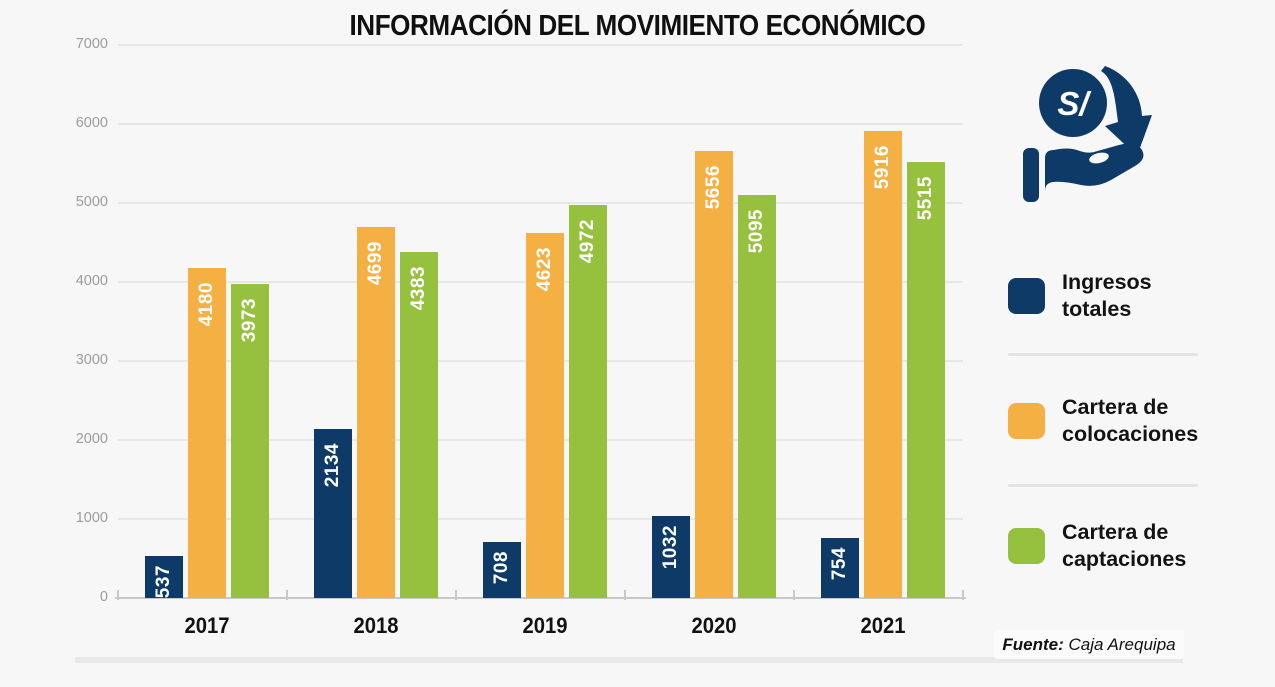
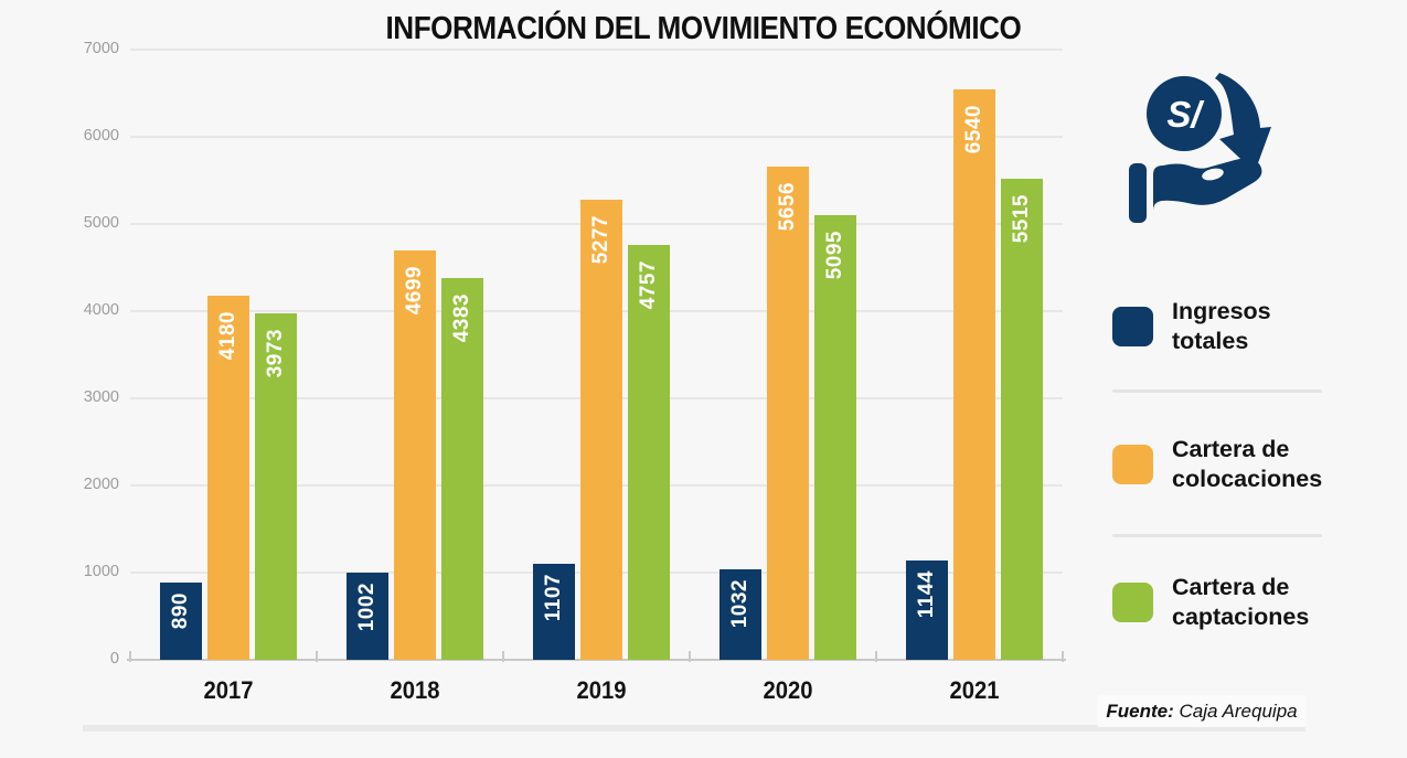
Ingresos totales/2017: 537 -> 890
Ingresos totales/2018: 2134 -> 1002
Ingresos totales/2019: 708 -> 1107
Cartera de colocaciones/2019: 4623 -> 5277
Cartera de captaciones/2019: 4972 -> 4757
Ingresos totales/2021: 754 -> 1144
Cartera de colocaciones/2021: 5916 -> 6540
